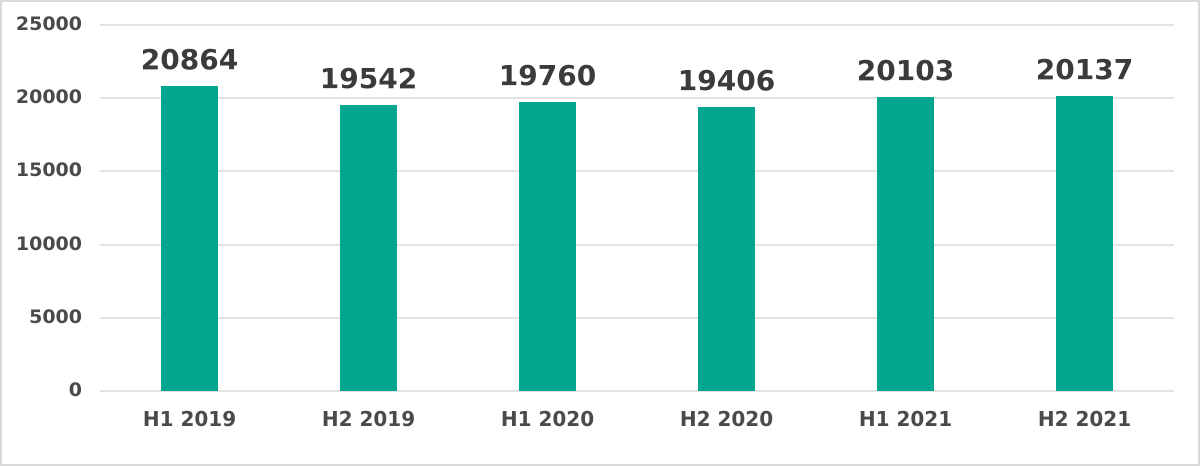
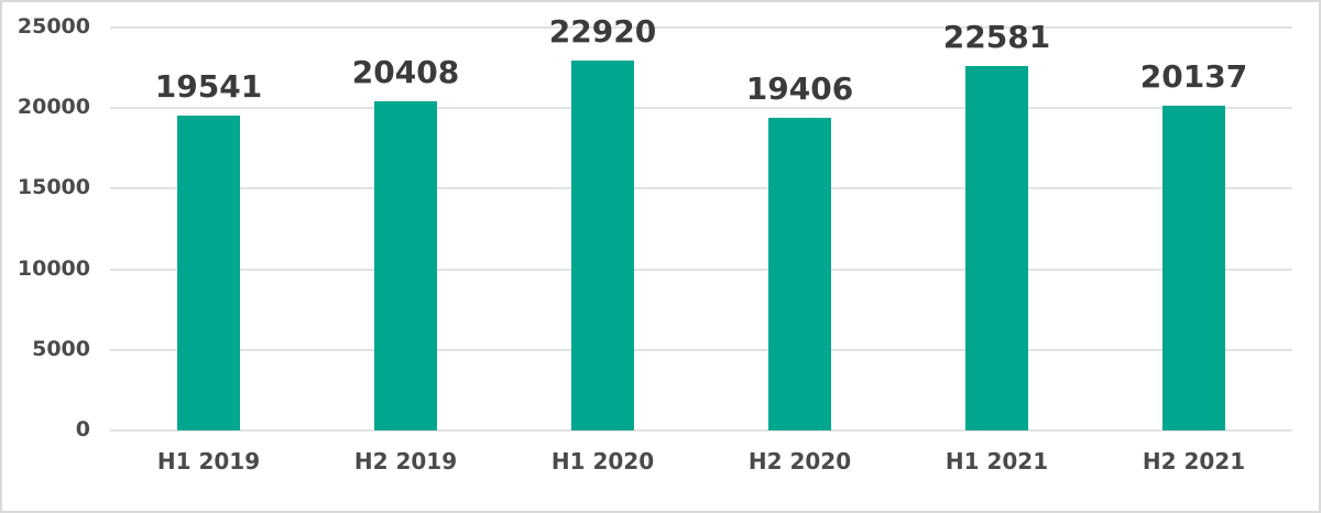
H1 2019: 20864 -> 19541
H2 2019: 19542 -> 20408
H1 2020: 19760 -> 22920
H1 2021: 20103 -> 22581
